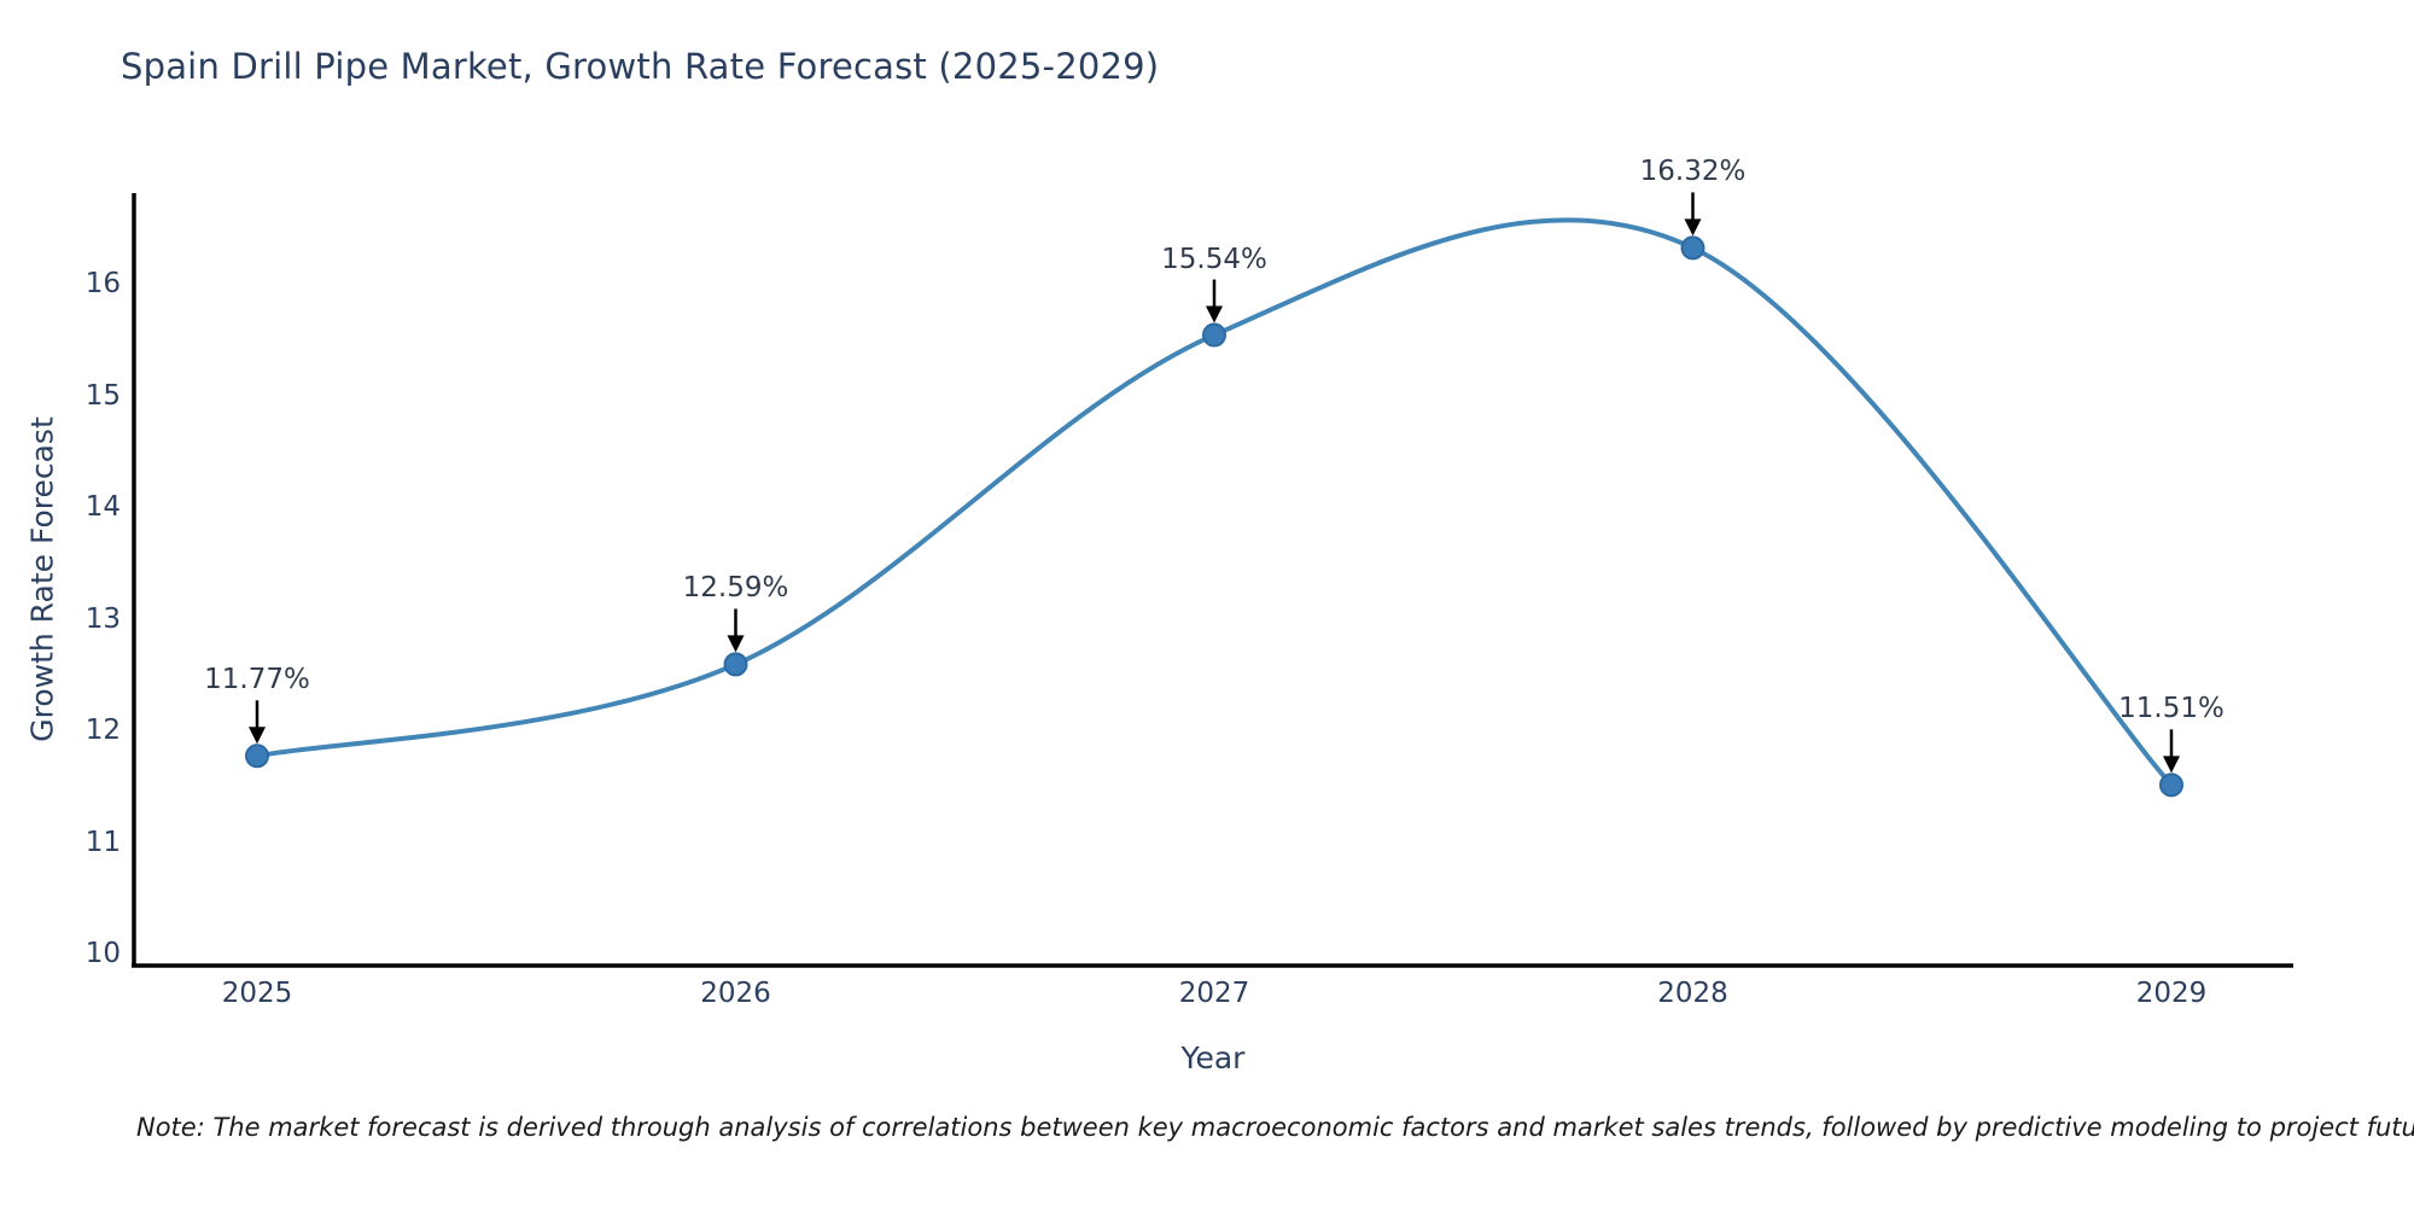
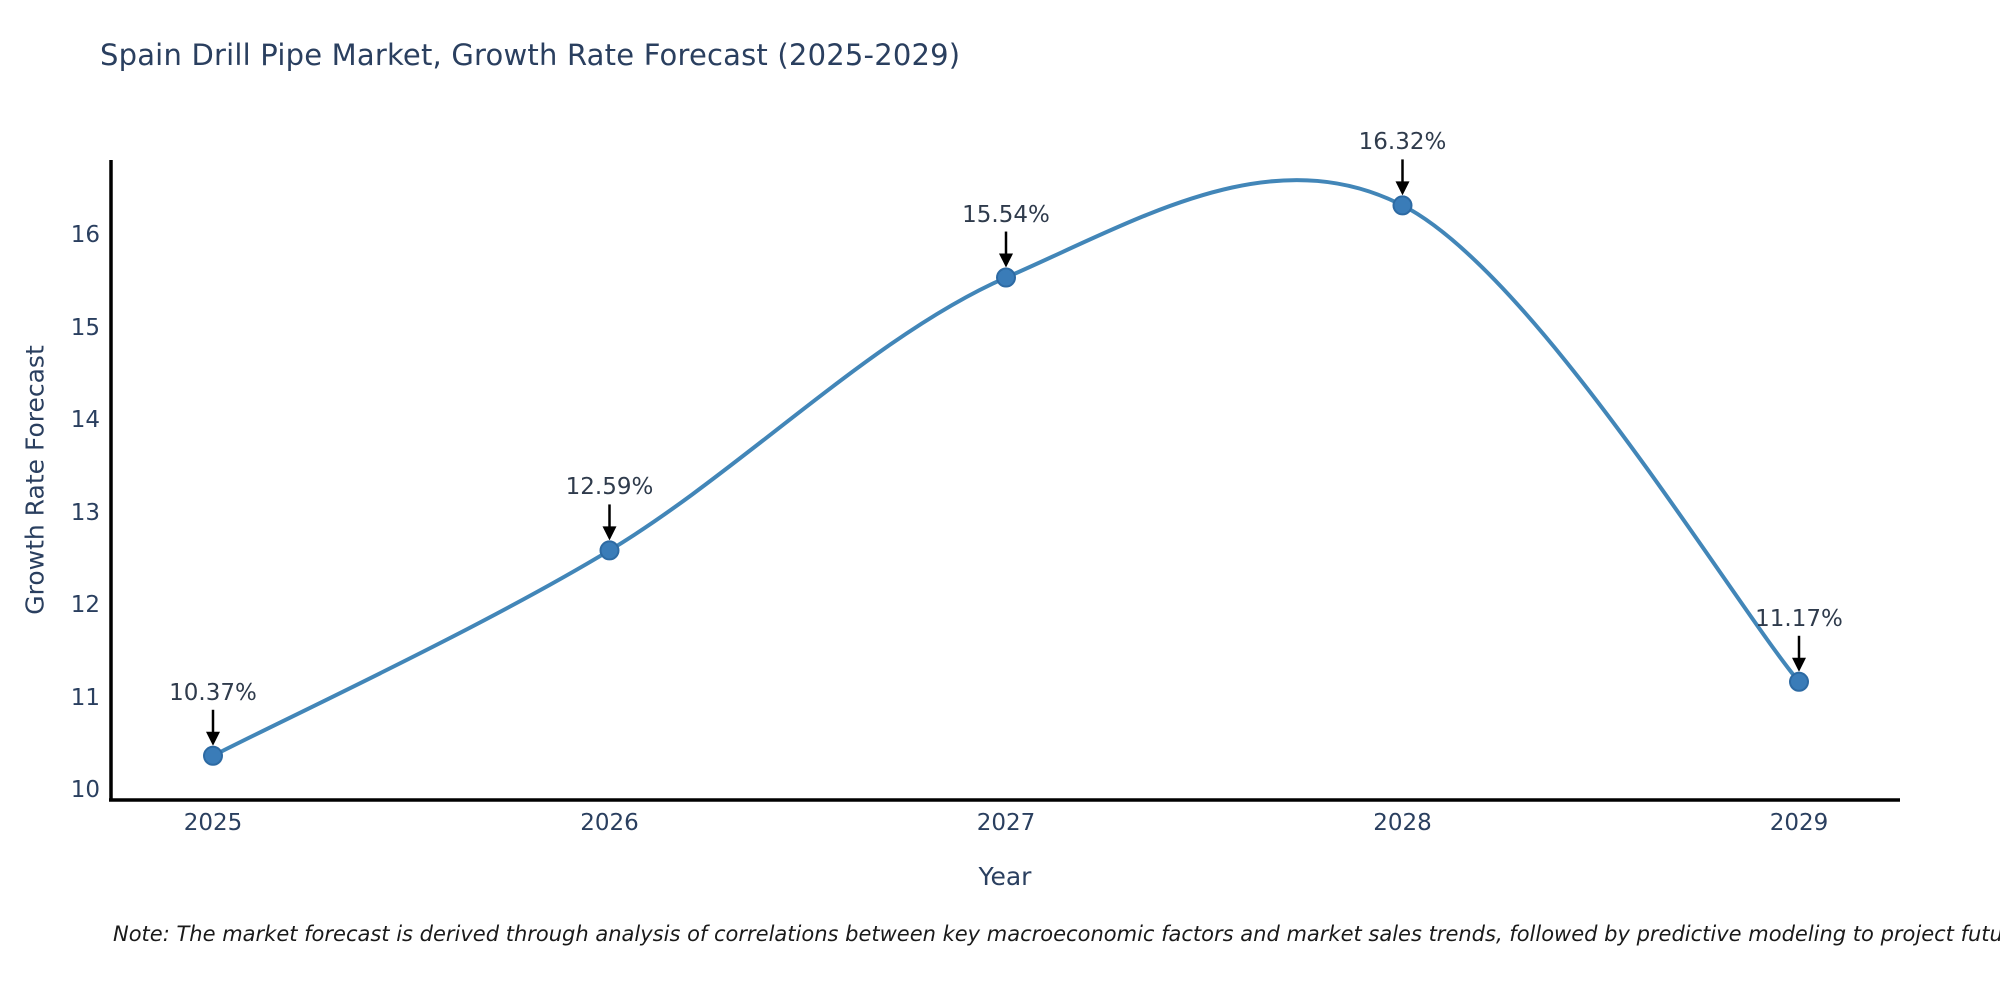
2025: 11.77% -> 10.37%
2029: 11.51% -> 11.17%
